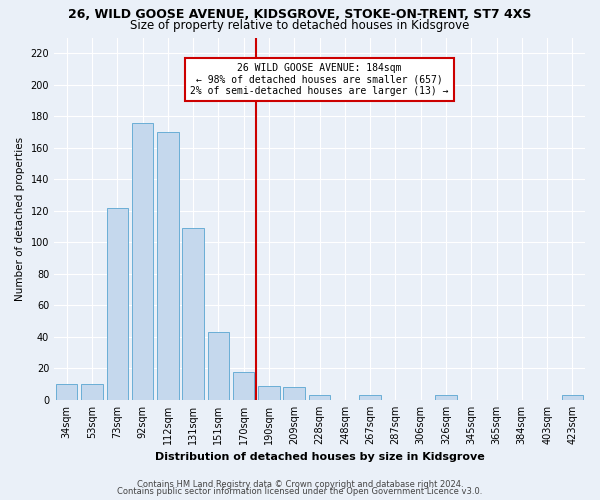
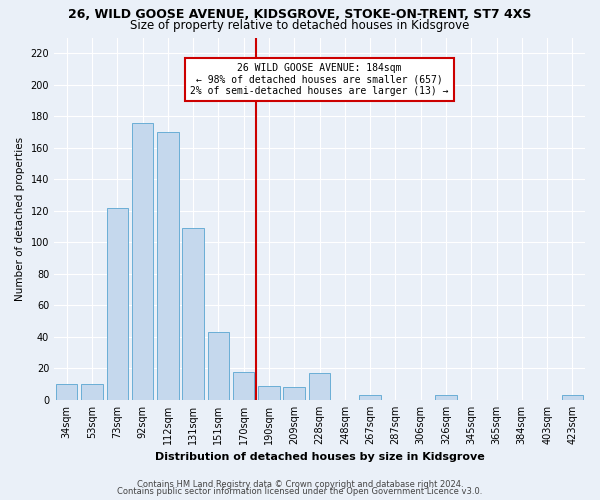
228sqm: 3 -> 17
